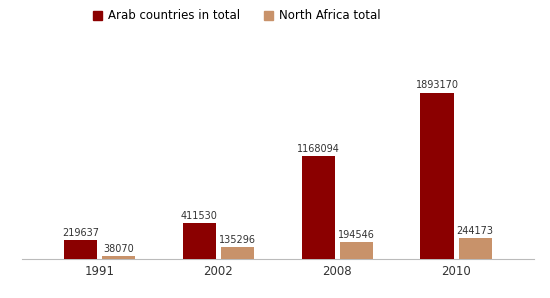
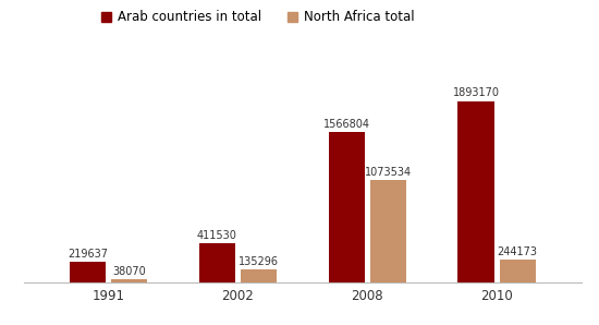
Arab countries in total/2008: 1168094 -> 1566804
North Africa total/2008: 194546 -> 1073534
